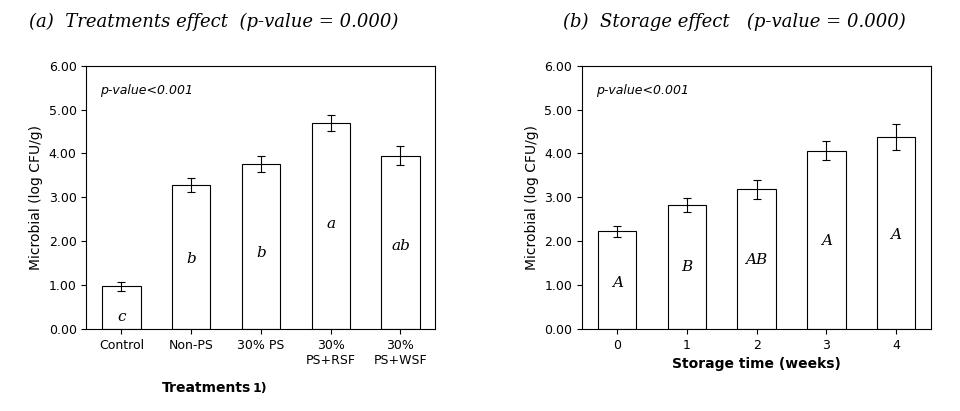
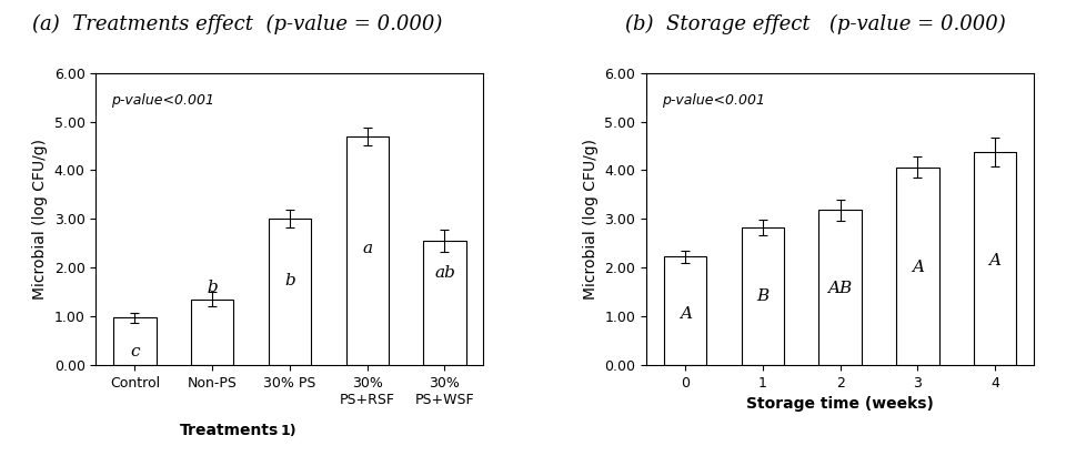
Non-PS: 3.28 -> 1.35
30% PS: 3.76 -> 3.00
30% PS+WSF: 3.95 -> 2.55
